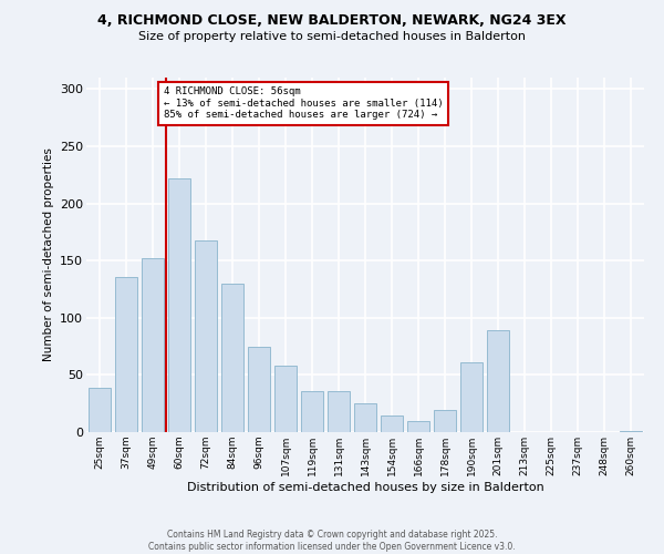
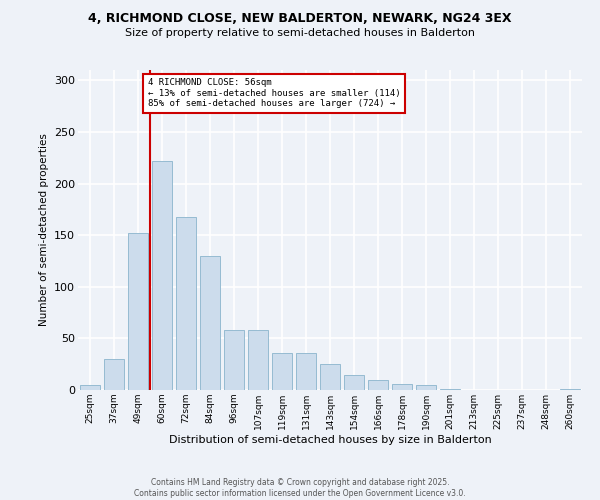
25sqm: 39 -> 5
37sqm: 136 -> 30
96sqm: 75 -> 58
178sqm: 19 -> 6
190sqm: 61 -> 5
201sqm: 89 -> 1
